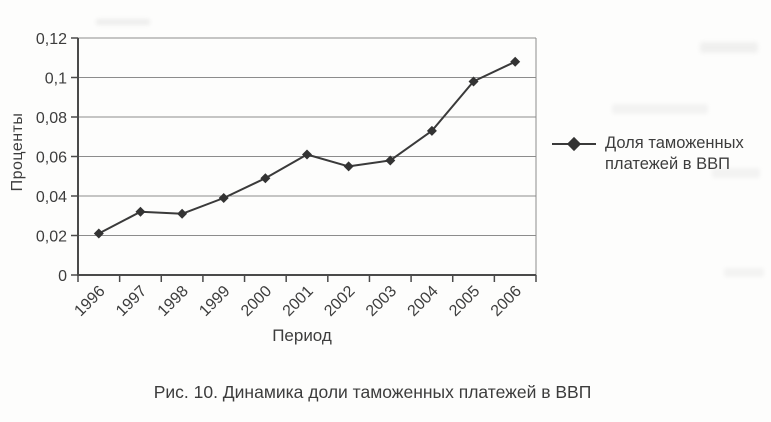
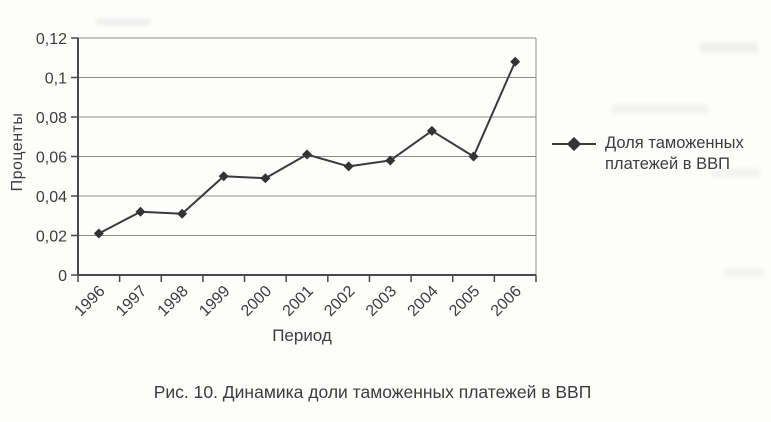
1999: 0,04 -> 0,05
2005: 0,10 -> 0,06
